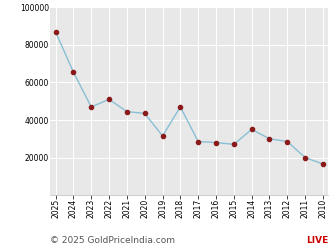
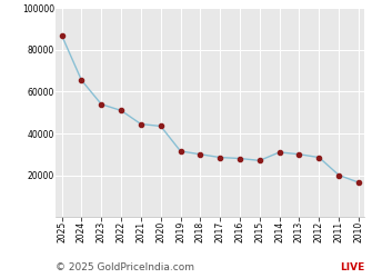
2023: 47000 -> 54000
2018: 47000 -> 30000
2014: 35000 -> 31000
